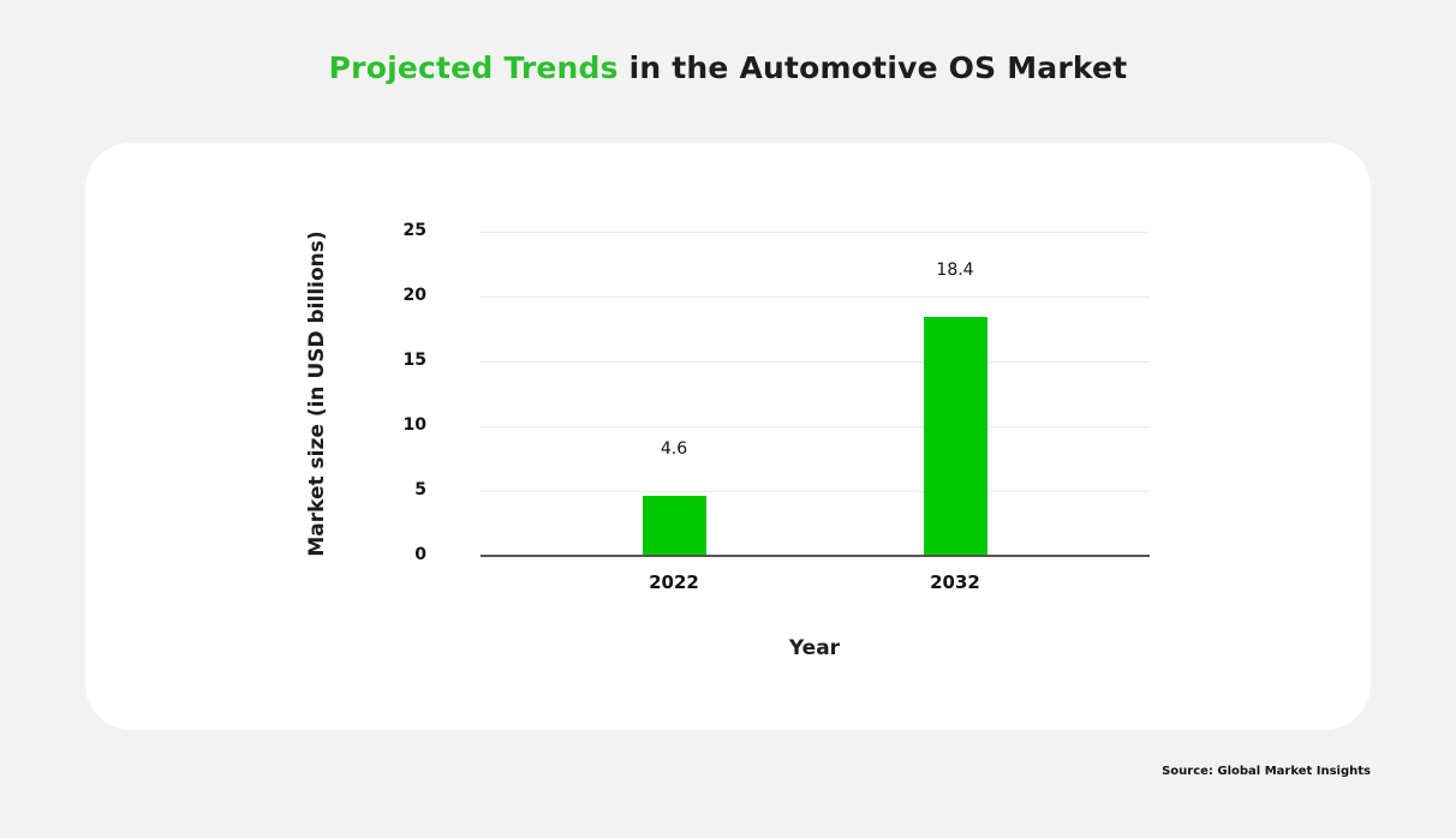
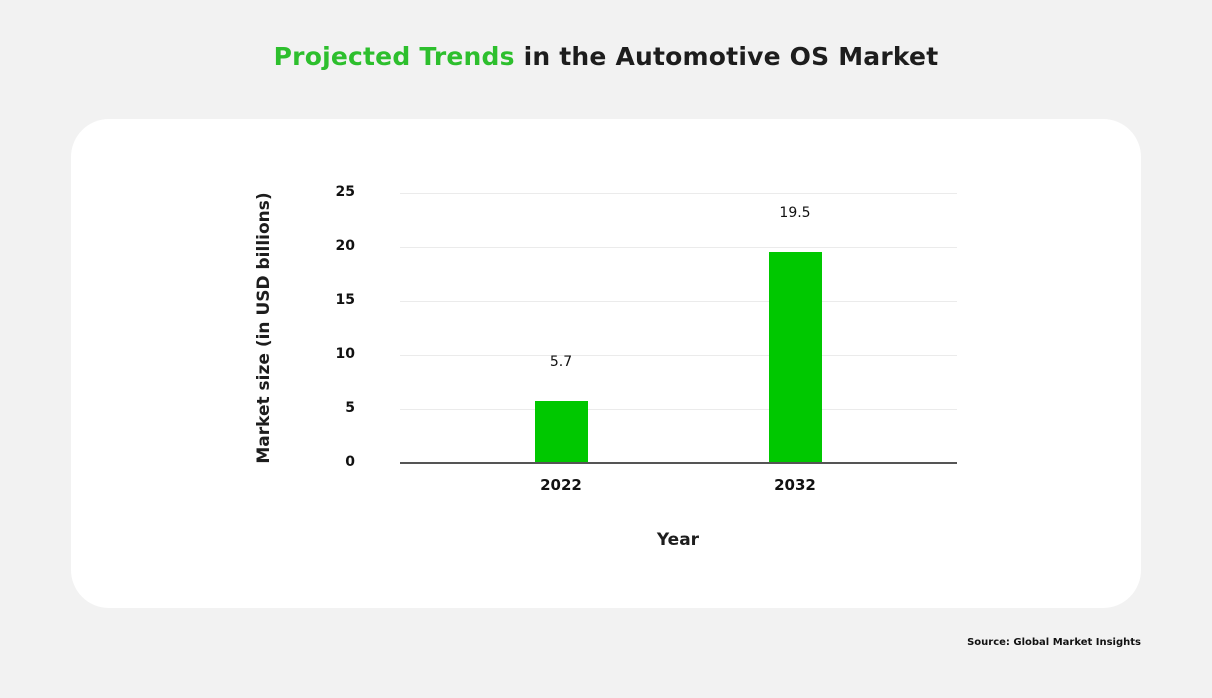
2022: 4.6 -> 5.7
2032: 18.4 -> 19.5
